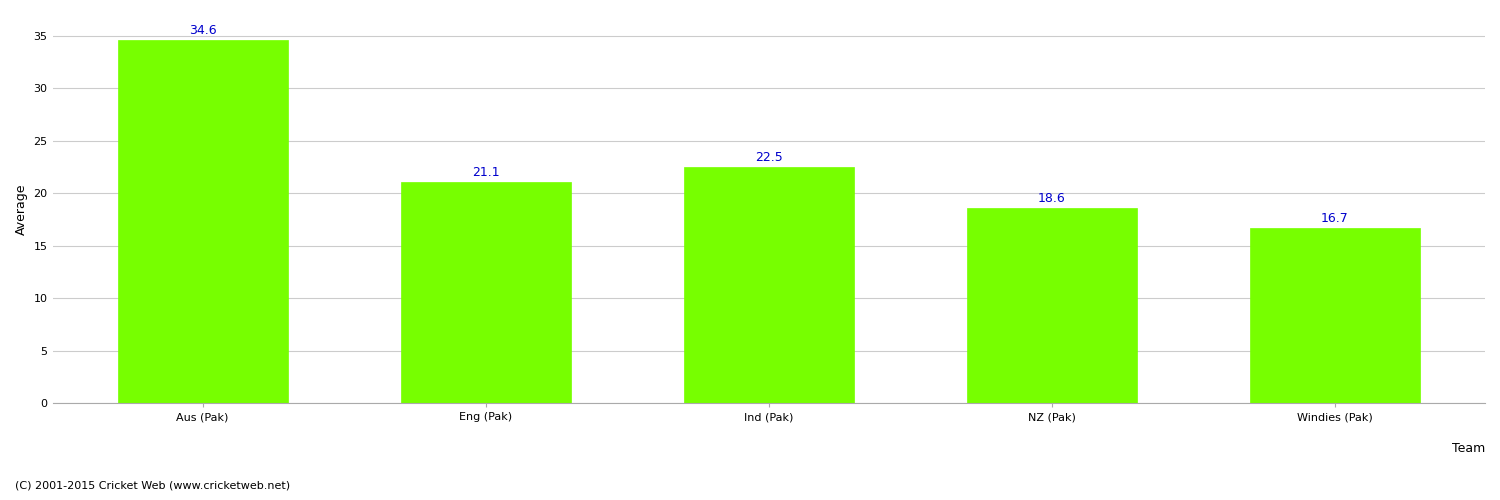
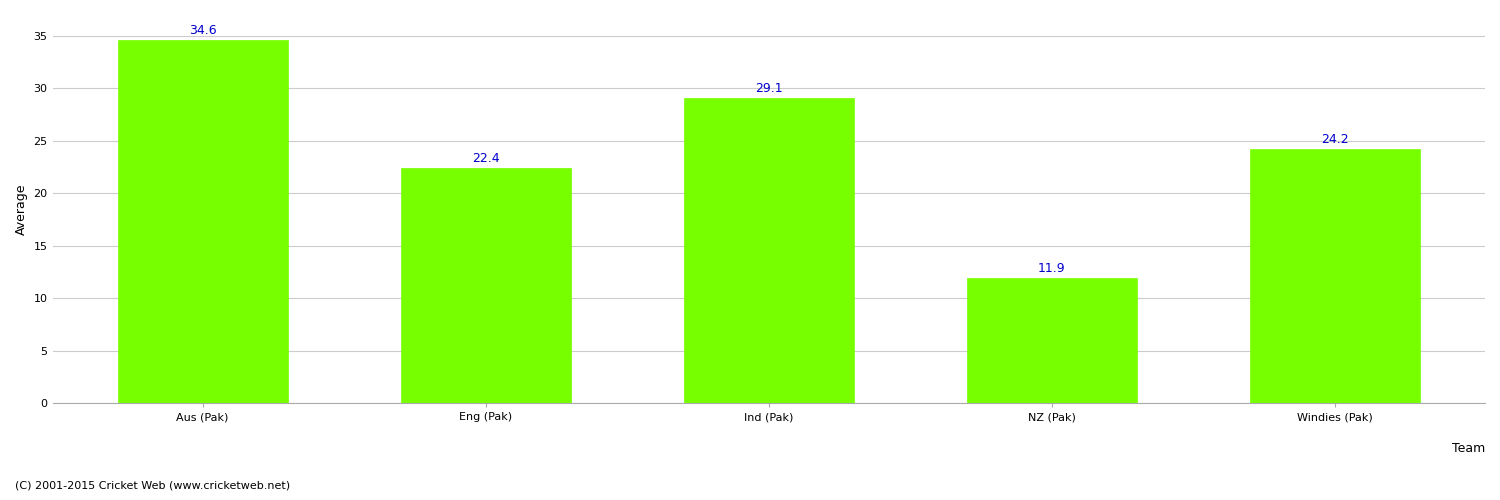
Eng (Pak): 21.1 -> 22.4
Ind (Pak): 22.5 -> 29.1
NZ (Pak): 18.6 -> 11.9
Windies (Pak): 16.7 -> 24.2
